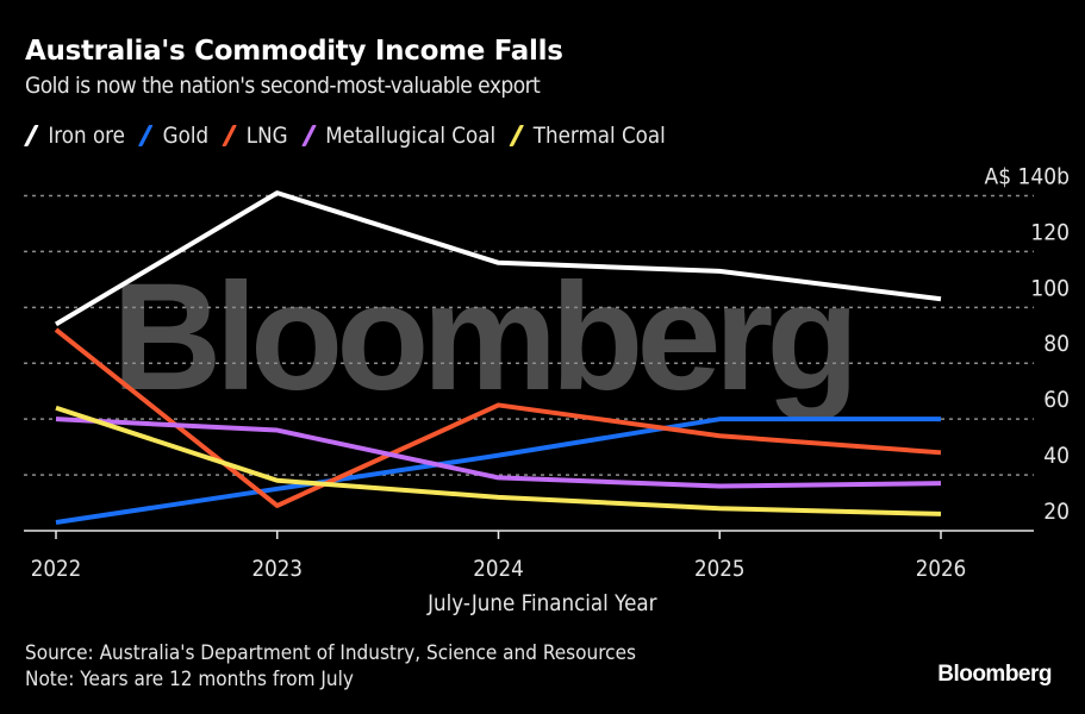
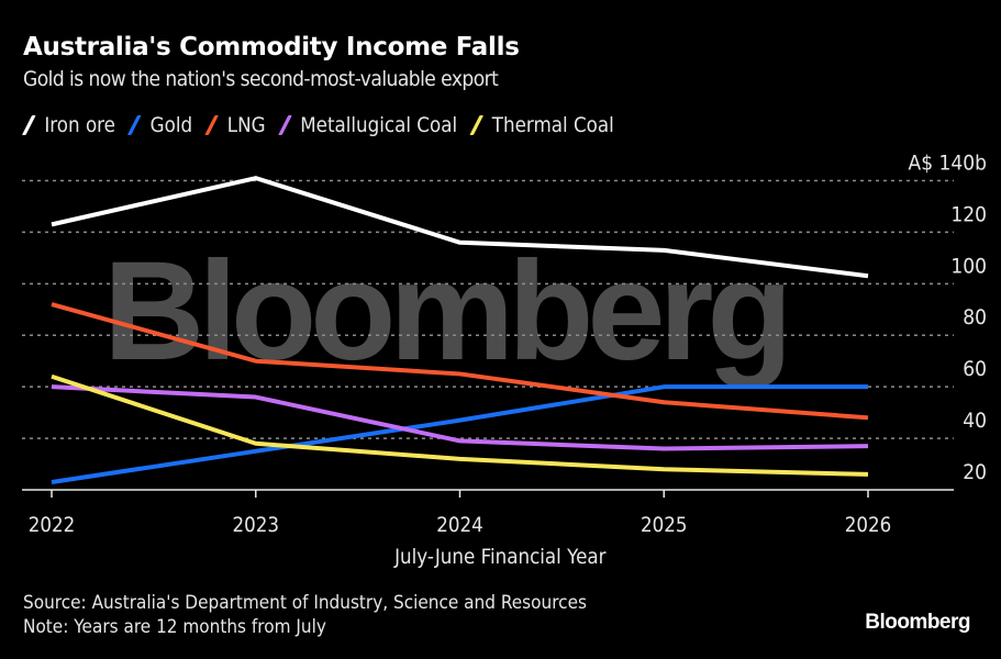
Iron ore/2022: 94 -> 123
LNG/2023: 29 -> 70
